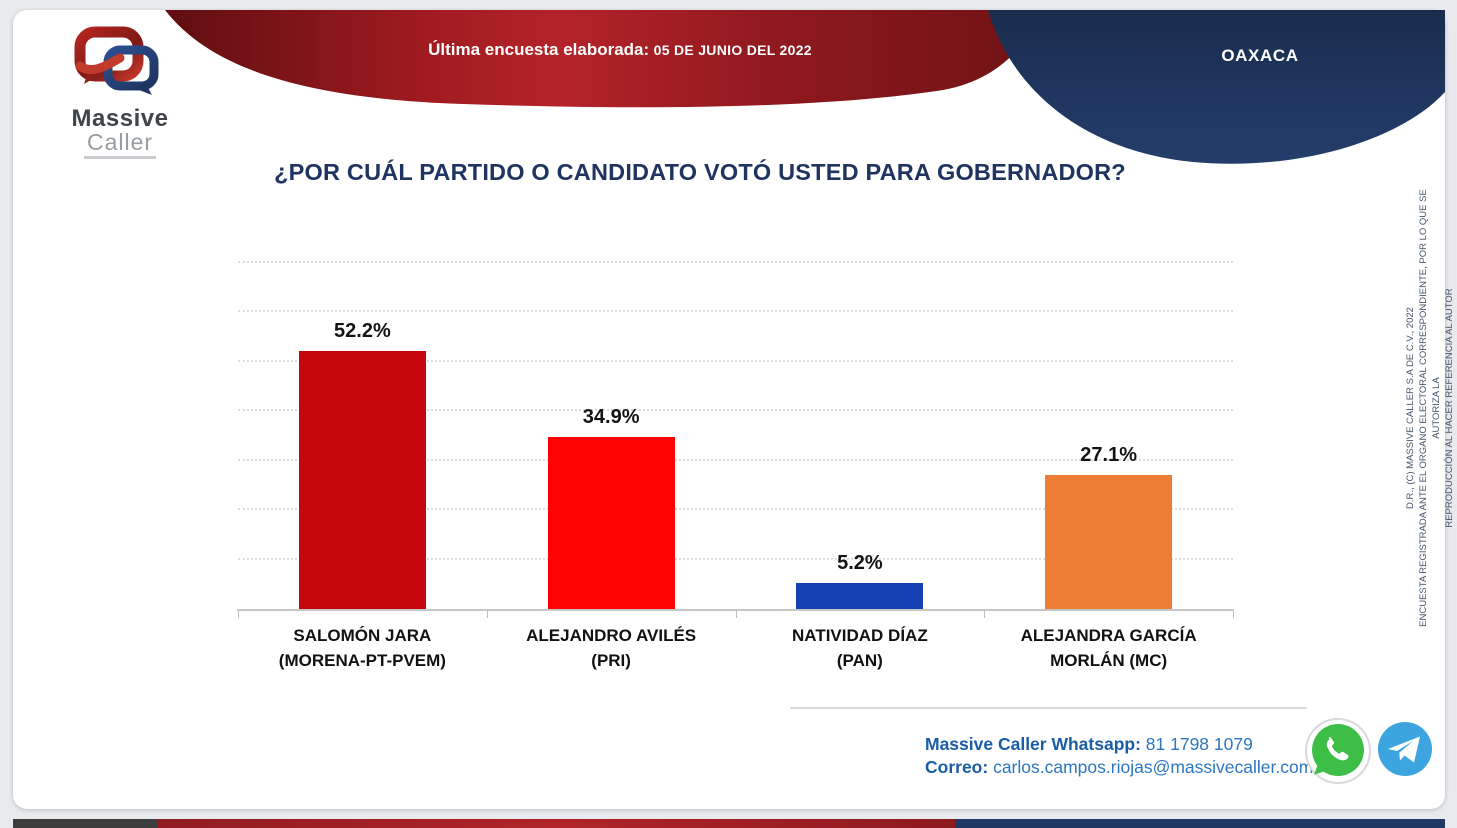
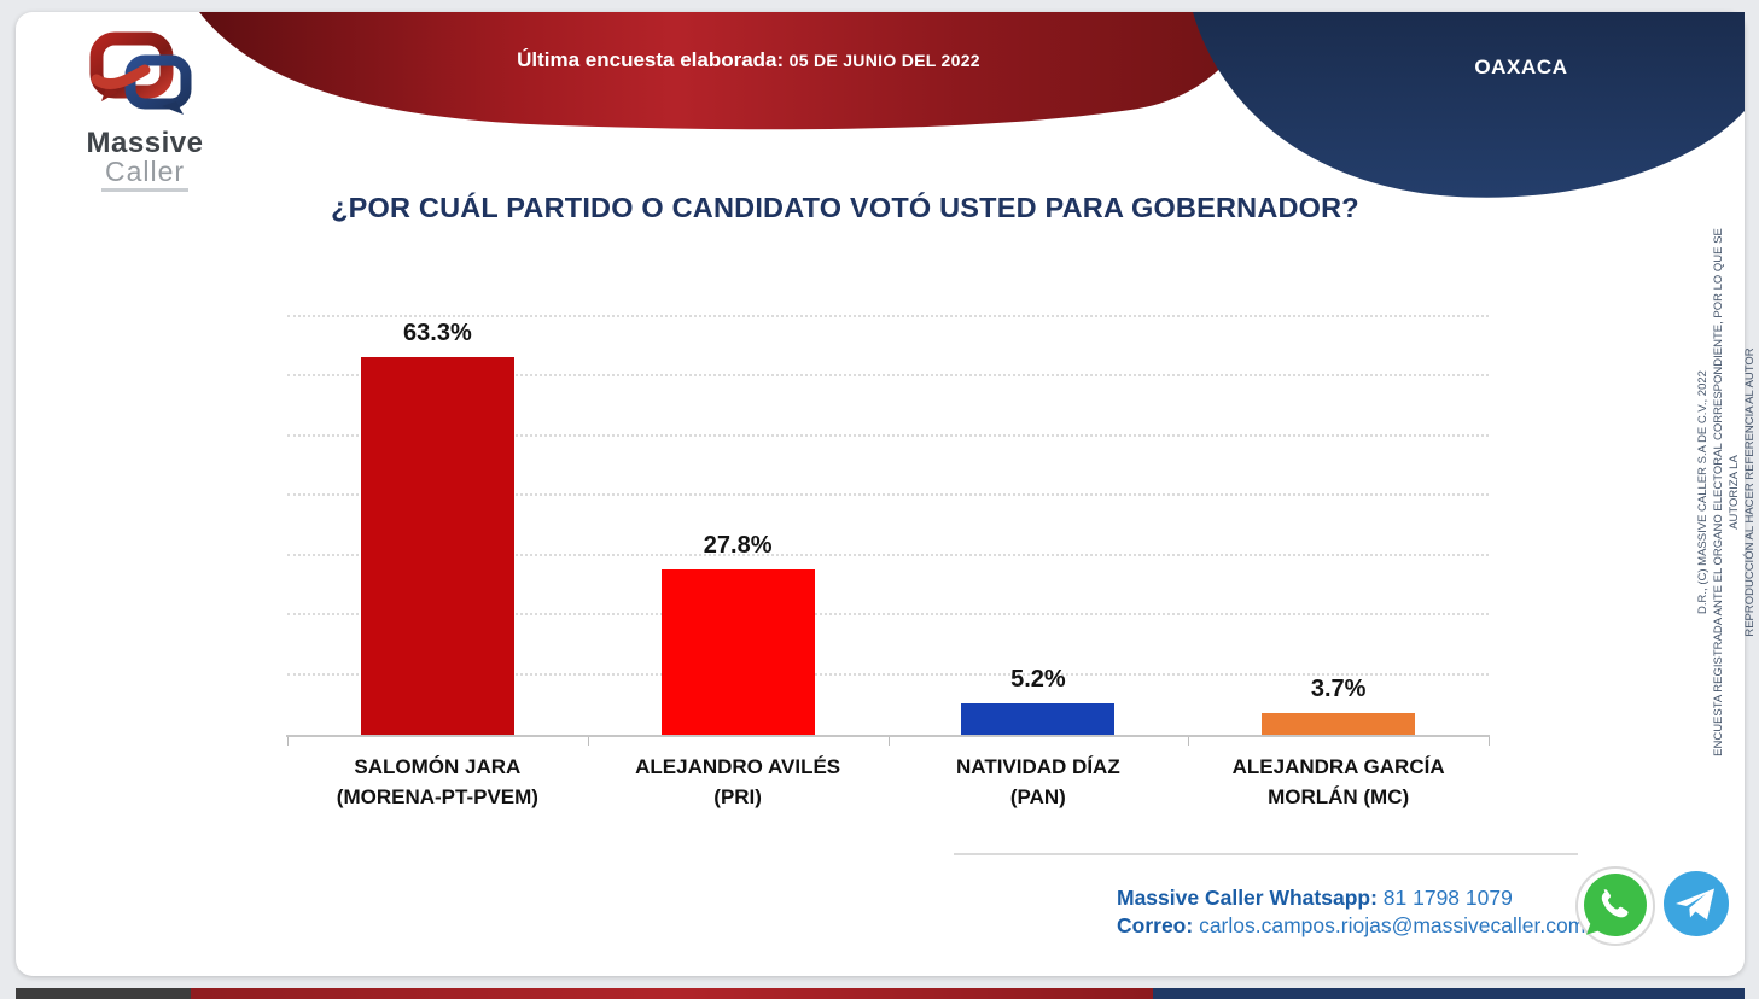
SALOMÓN JARA (MORENA-PT-PVEM): 52.2% -> 63.3%
ALEJANDRO AVILÉS (PRI): 34.9% -> 27.8%
ALEJANDRA GARCÍA MORLÁN (MC): 27.1% -> 3.7%
